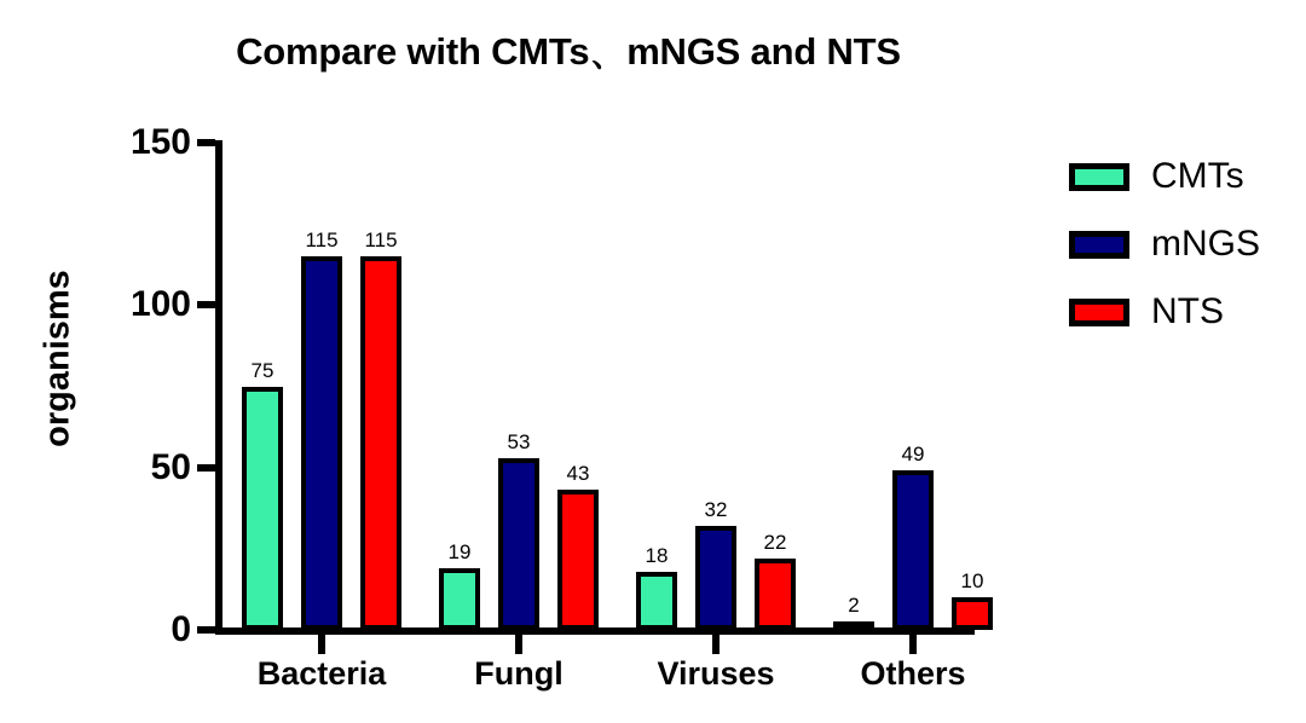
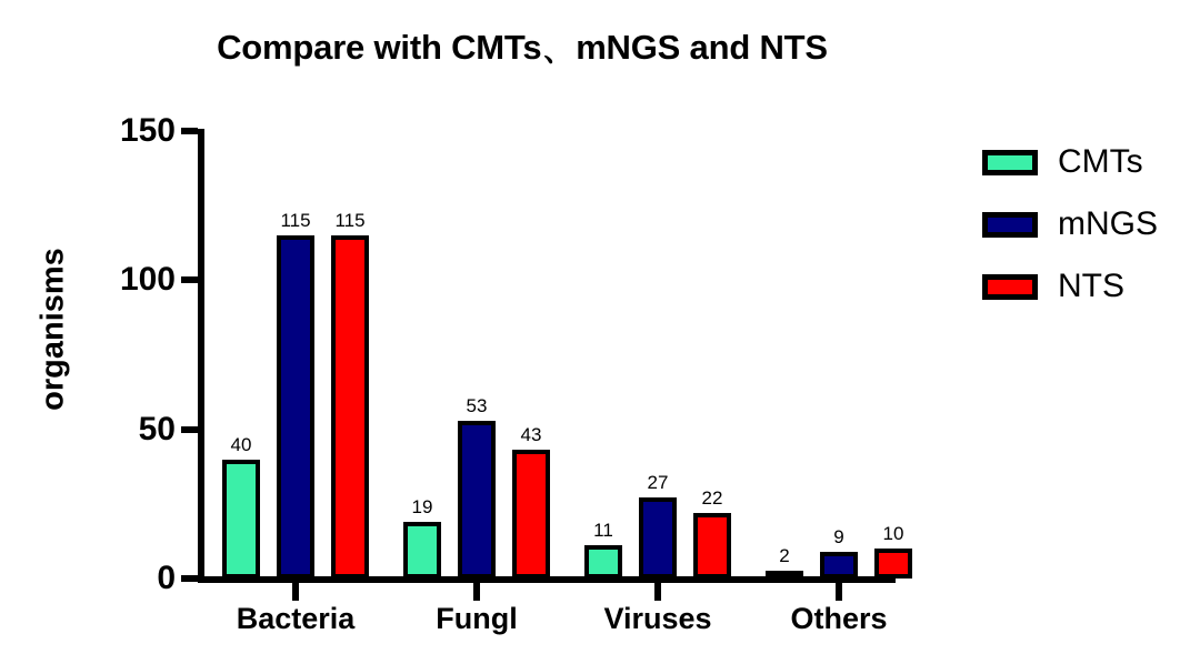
CMTs/Bacteria: 75 -> 40
CMTs/Viruses: 18 -> 11
mNGS/Viruses: 32 -> 27
mNGS/Others: 49 -> 9
